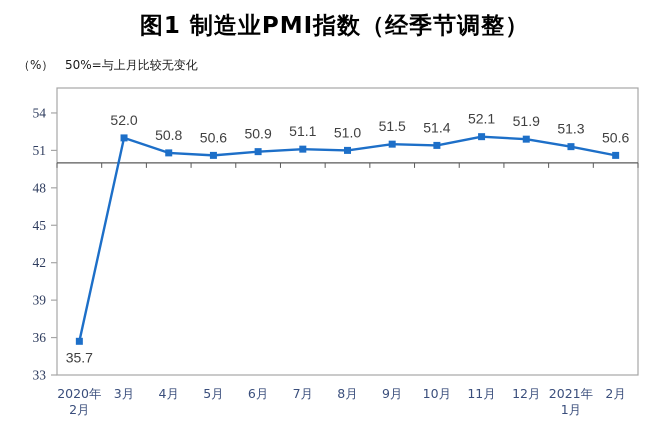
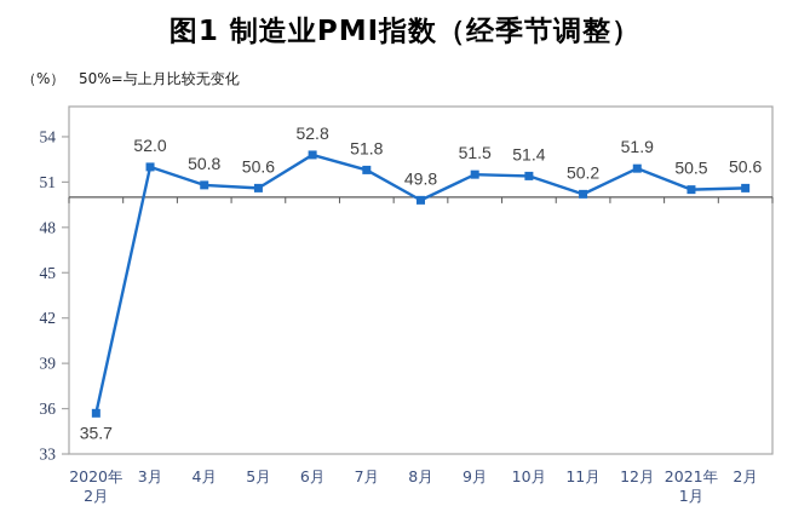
6月: 50.9 -> 52.8
7月: 51.1 -> 51.8
8月: 51.0 -> 49.8
11月: 52.1 -> 50.2
2021年 1月: 51.3 -> 50.5
